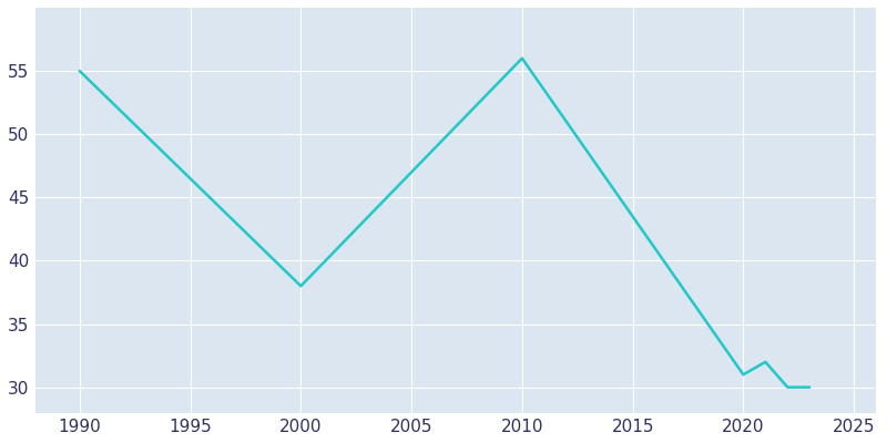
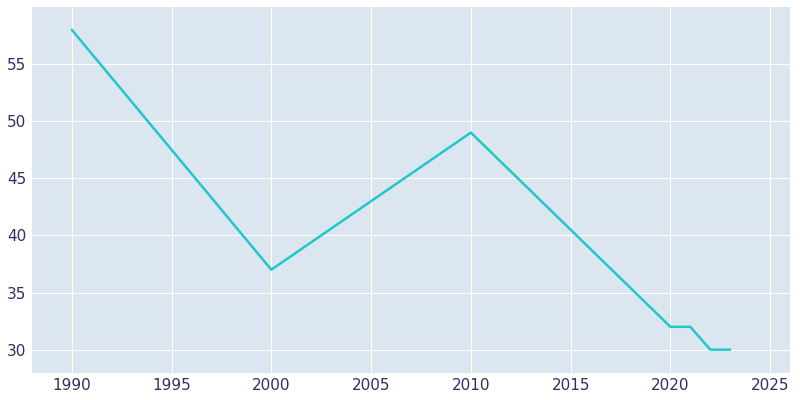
1990: 55 -> 58
2000: 38 -> 37
2010: 56 -> 49
2020: 31 -> 32
